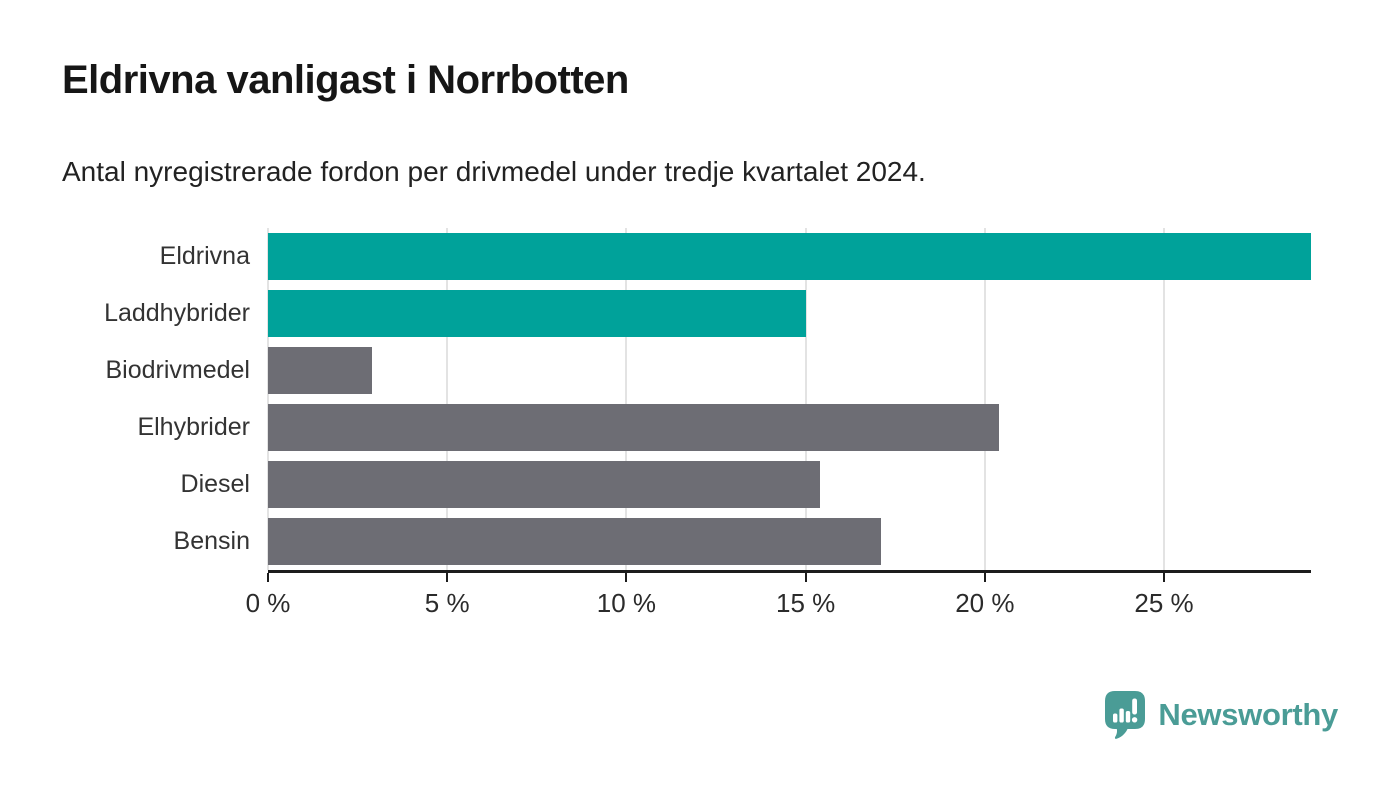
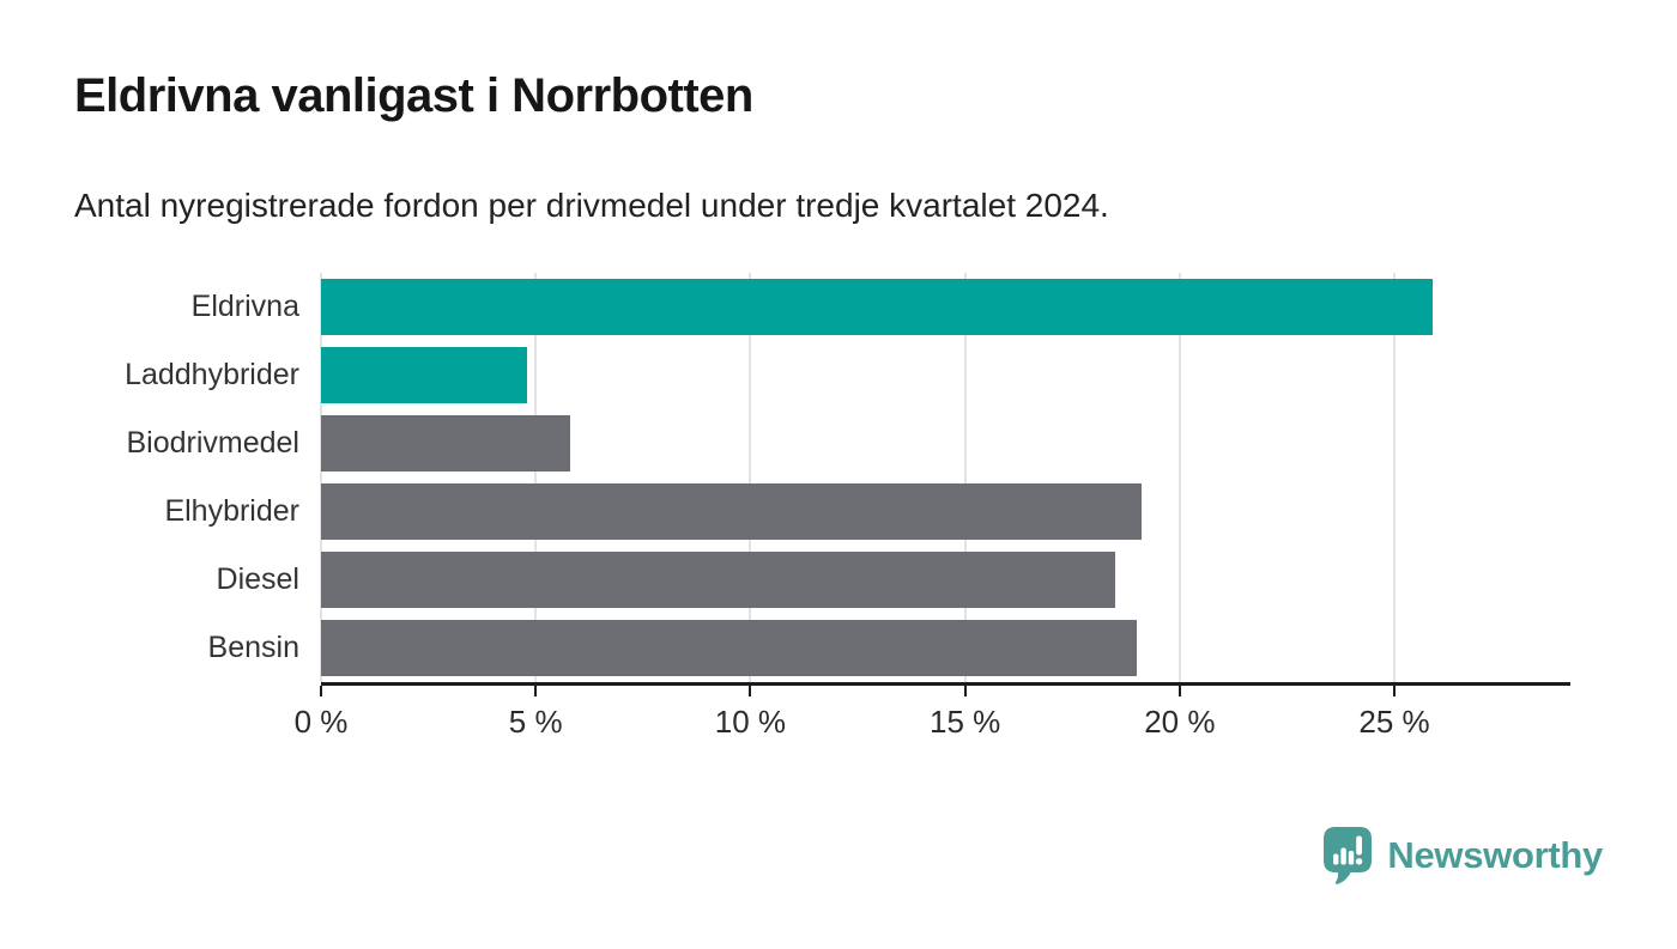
Eldrivna: 29.1% -> 25.9%
Laddhybrider: 15.0% -> 4.8%
Biodrivmedel: 2.9% -> 5.8%
Elhybrider: 20.4% -> 19.1%
Diesel: 15.4% -> 18.5%
Bensin: 17.1% -> 19.0%
